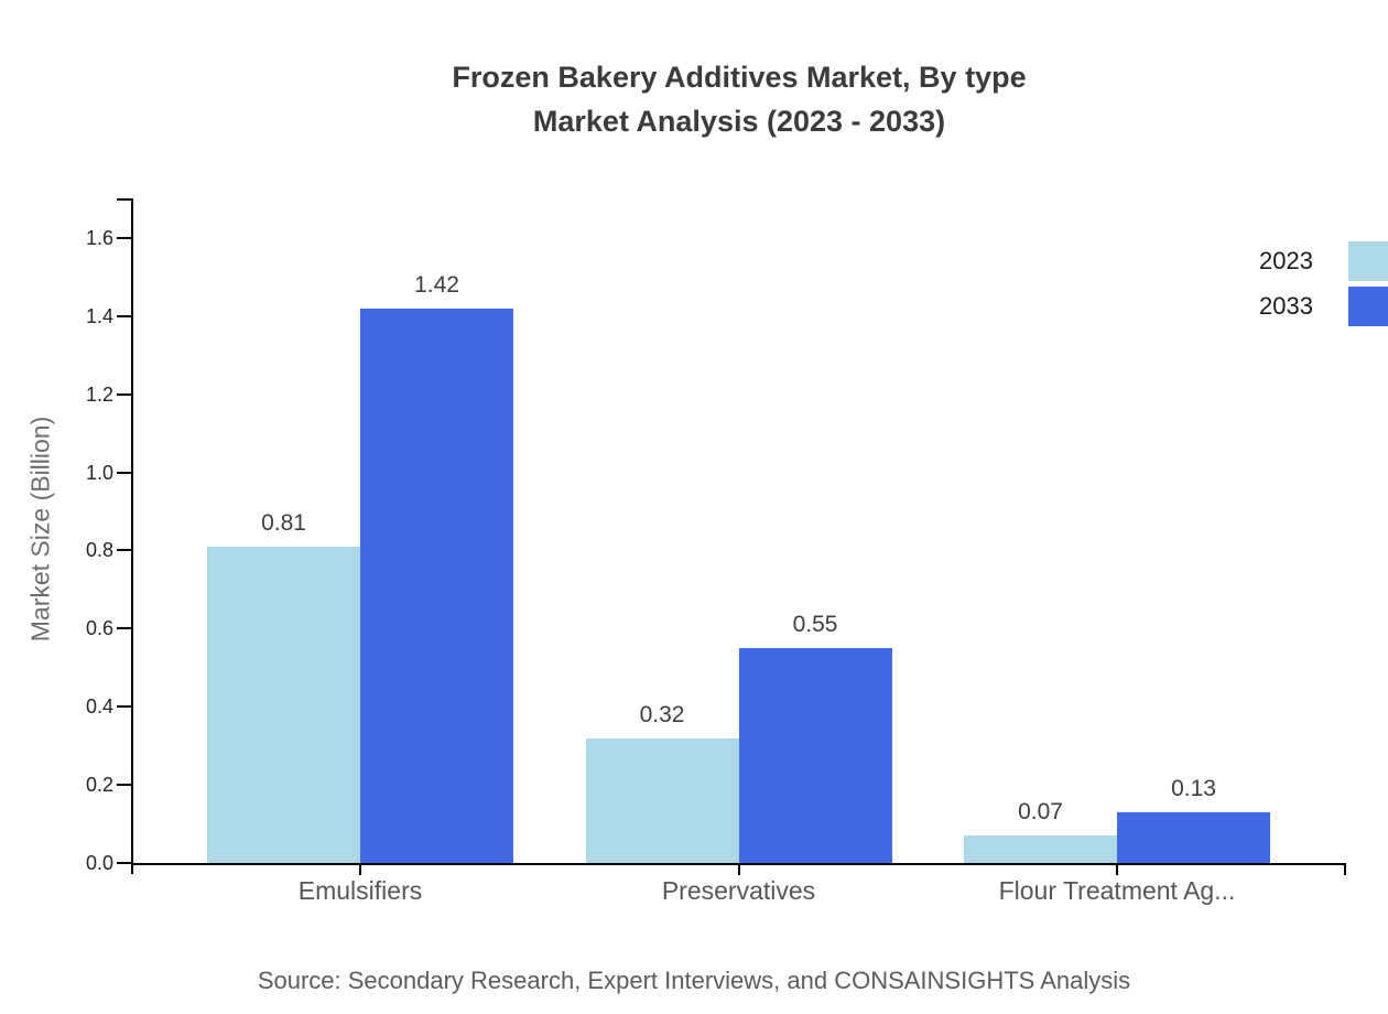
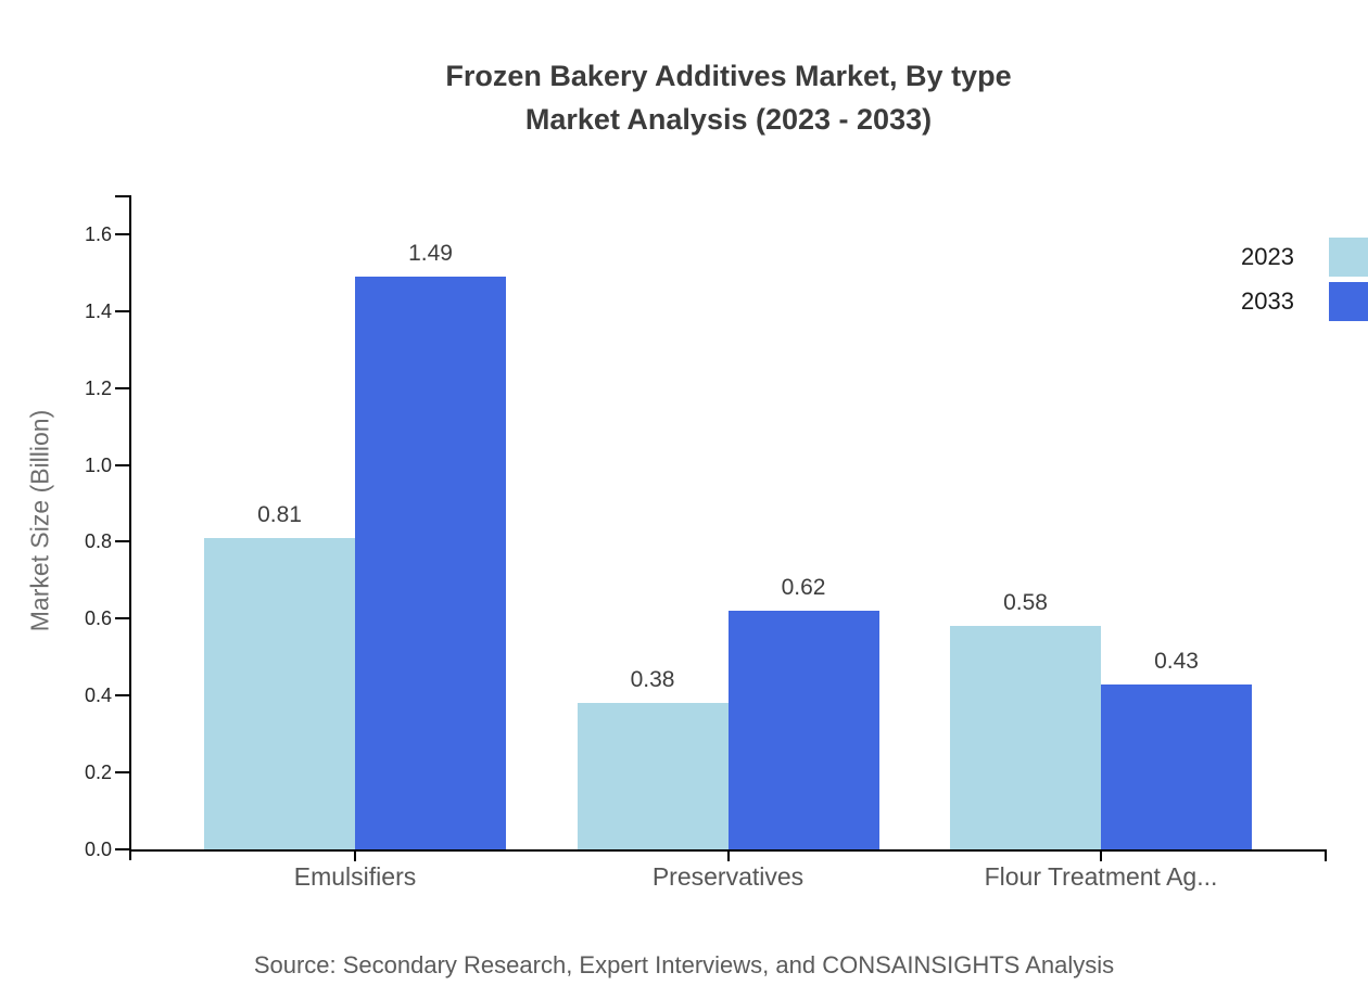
2033/Emulsifiers: 1.42 -> 1.49
2023/Preservatives: 0.32 -> 0.38
2033/Preservatives: 0.55 -> 0.62
2023/Flour Treatment Ag...: 0.07 -> 0.58
2033/Flour Treatment Ag...: 0.13 -> 0.43
